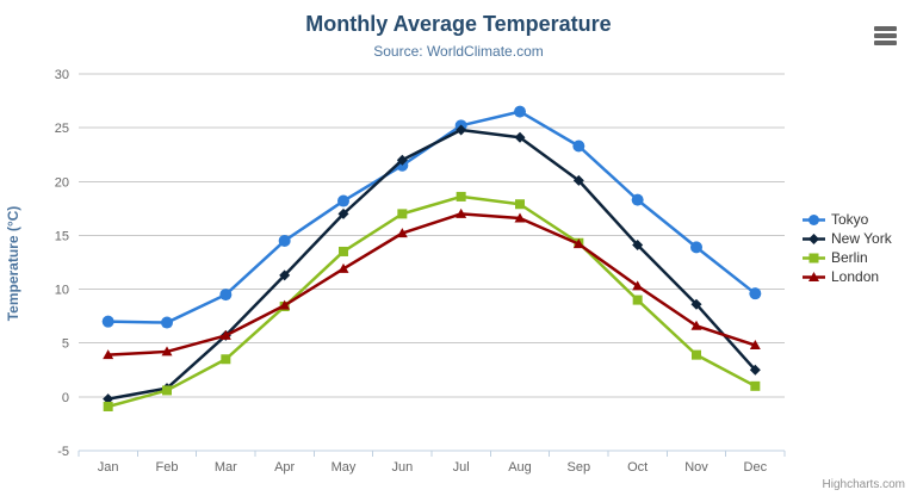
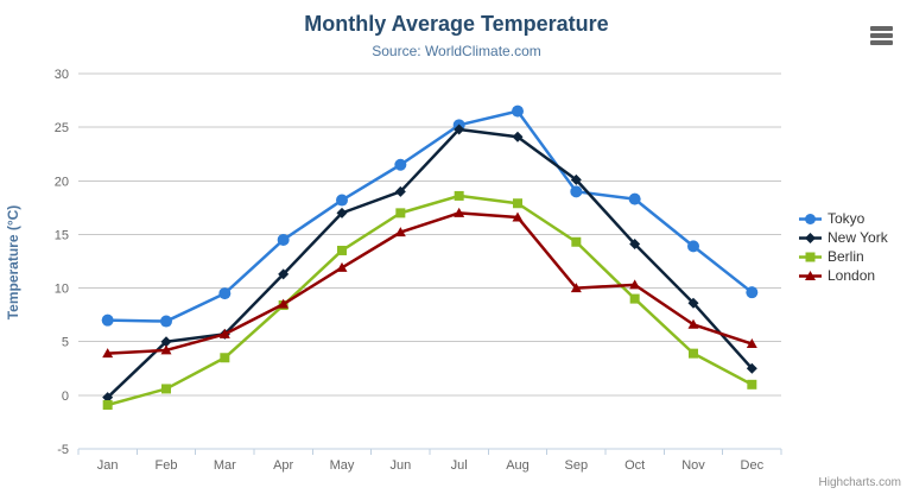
New York/Feb: 1 -> 5
New York/Jun: 22 -> 19
Tokyo/Sep: 23 -> 19
London/Sep: 14 -> 10
